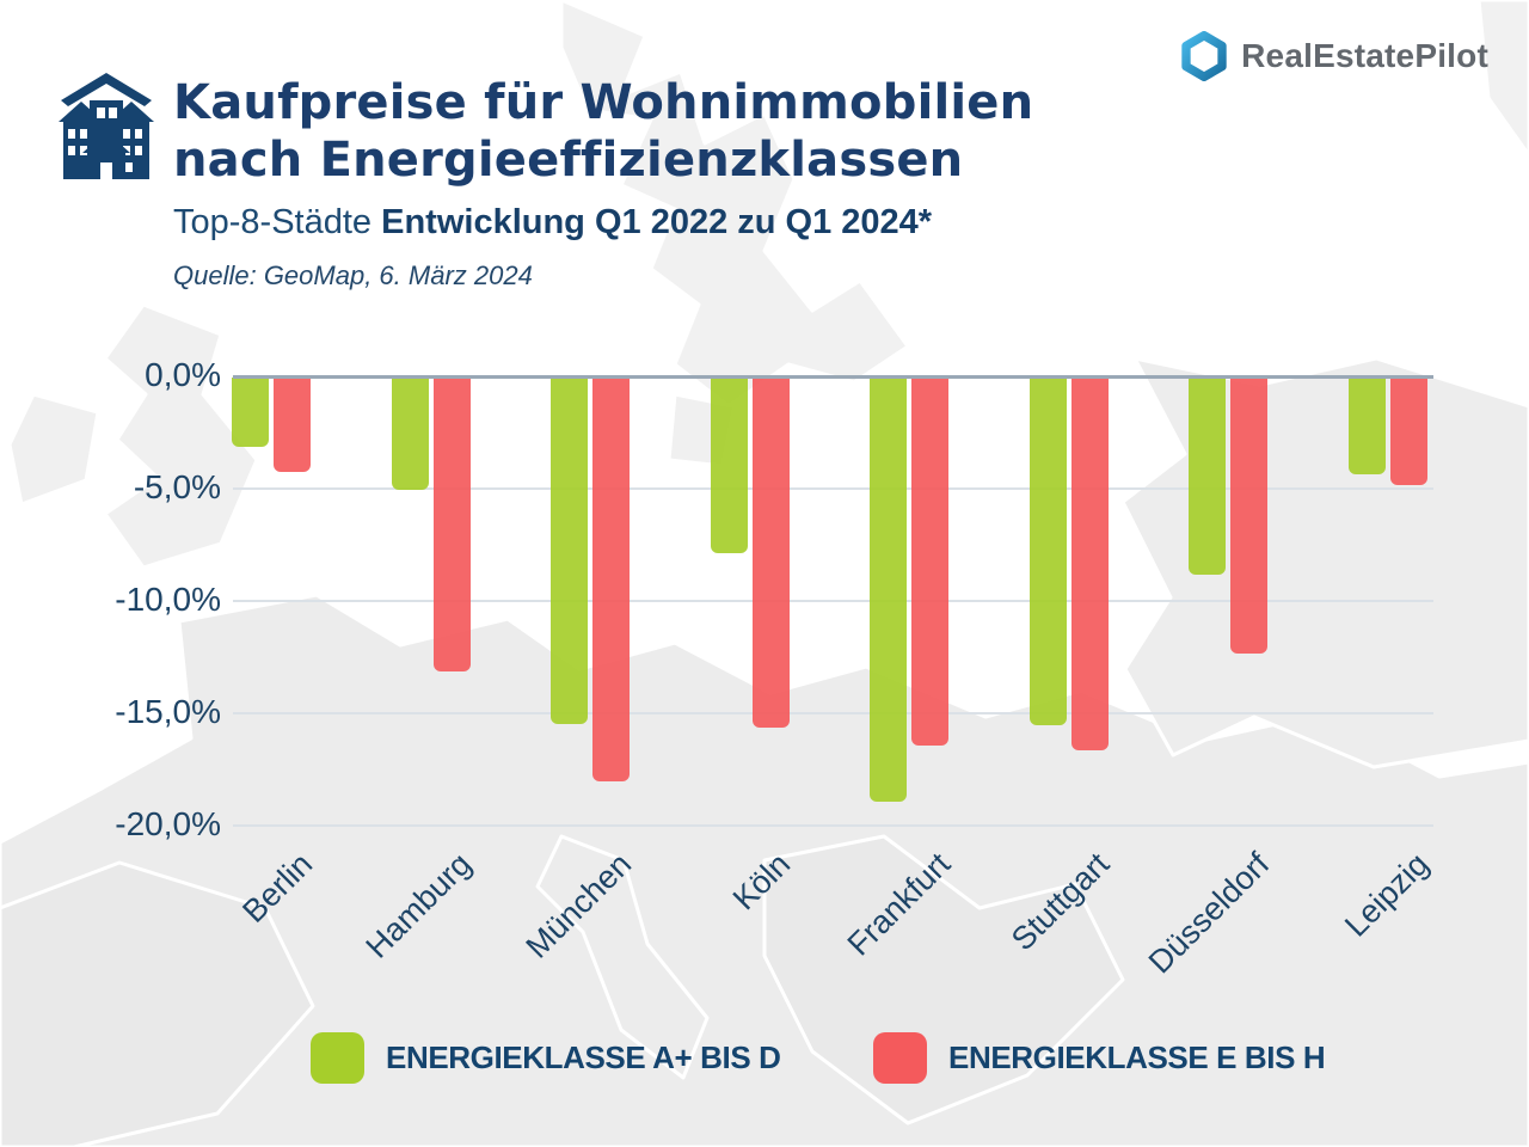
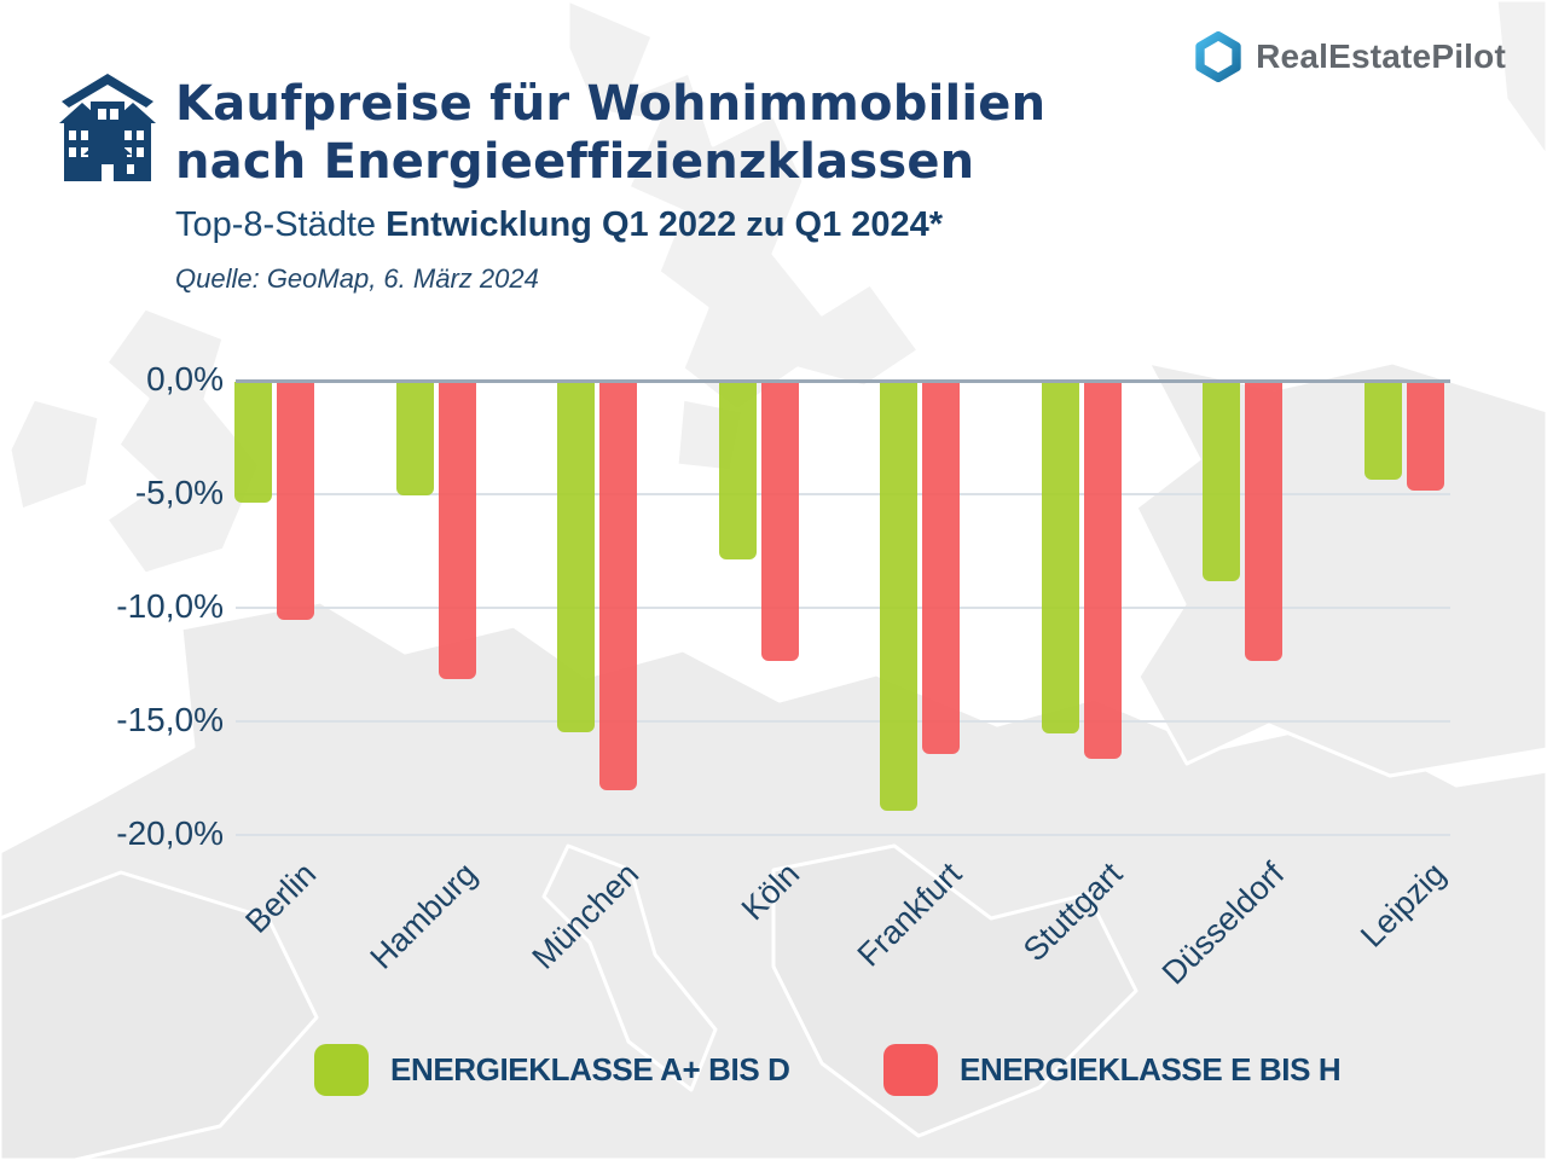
ENERGIEKLASSE A+ BIS D/Berlin: -3,1% -> -5,3%
ENERGIEKLASSE E BIS H/Berlin: -4,2% -> -10,5%
ENERGIEKLASSE E BIS H/Köln: -15,6% -> -12,3%
